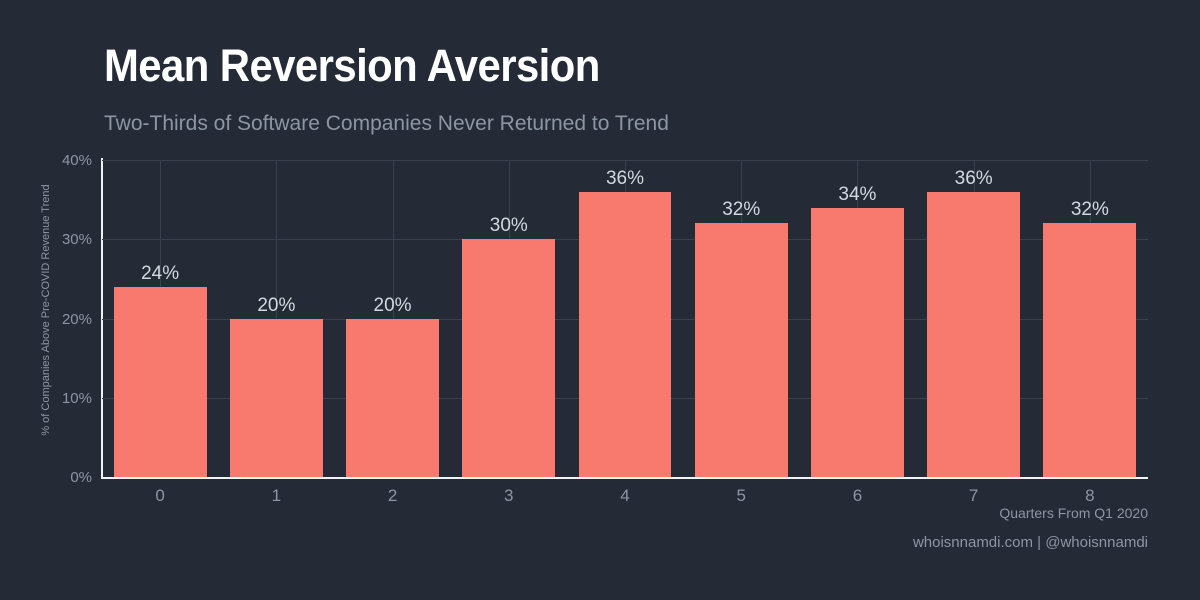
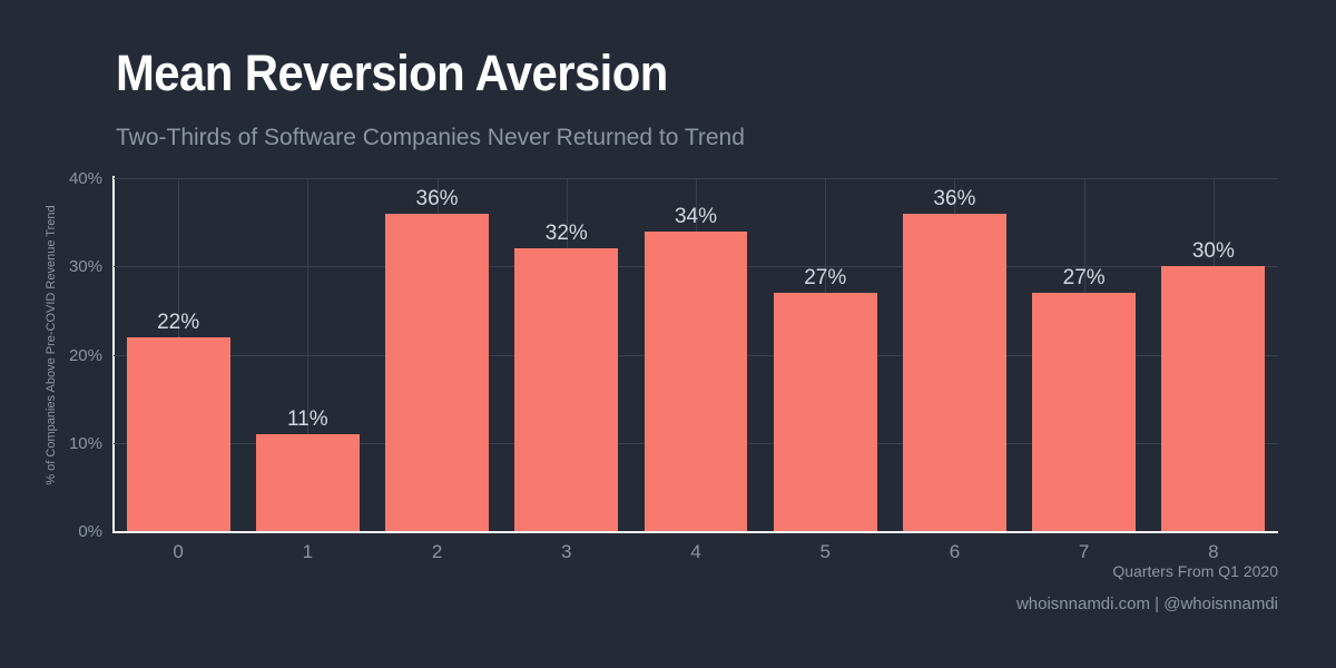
0: 24% -> 22%
1: 20% -> 11%
2: 20% -> 36%
3: 30% -> 32%
4: 36% -> 34%
5: 32% -> 27%
6: 34% -> 36%
7: 36% -> 27%
8: 32% -> 30%
